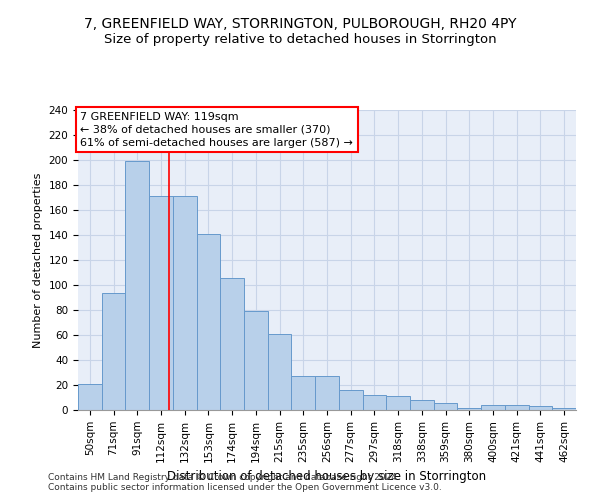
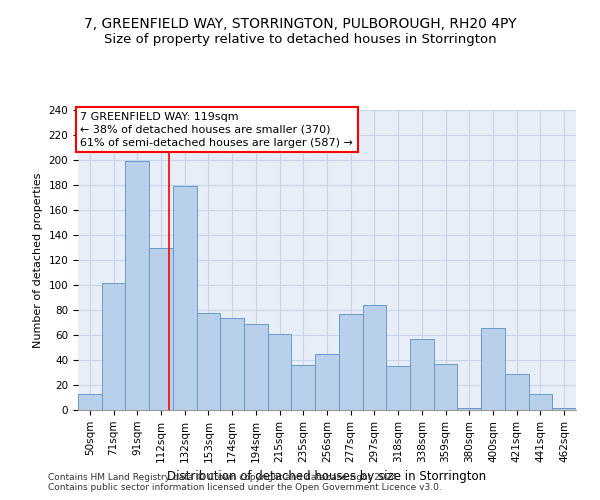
50sqm: 21 -> 13
71sqm: 94 -> 102
112sqm: 171 -> 130
132sqm: 171 -> 179
153sqm: 141 -> 78
174sqm: 106 -> 74
194sqm: 79 -> 69
235sqm: 27 -> 36
256sqm: 27 -> 45
277sqm: 16 -> 77
297sqm: 12 -> 84
318sqm: 11 -> 35
338sqm: 8 -> 57
359sqm: 6 -> 37
400sqm: 4 -> 66
421sqm: 4 -> 29
441sqm: 3 -> 13
